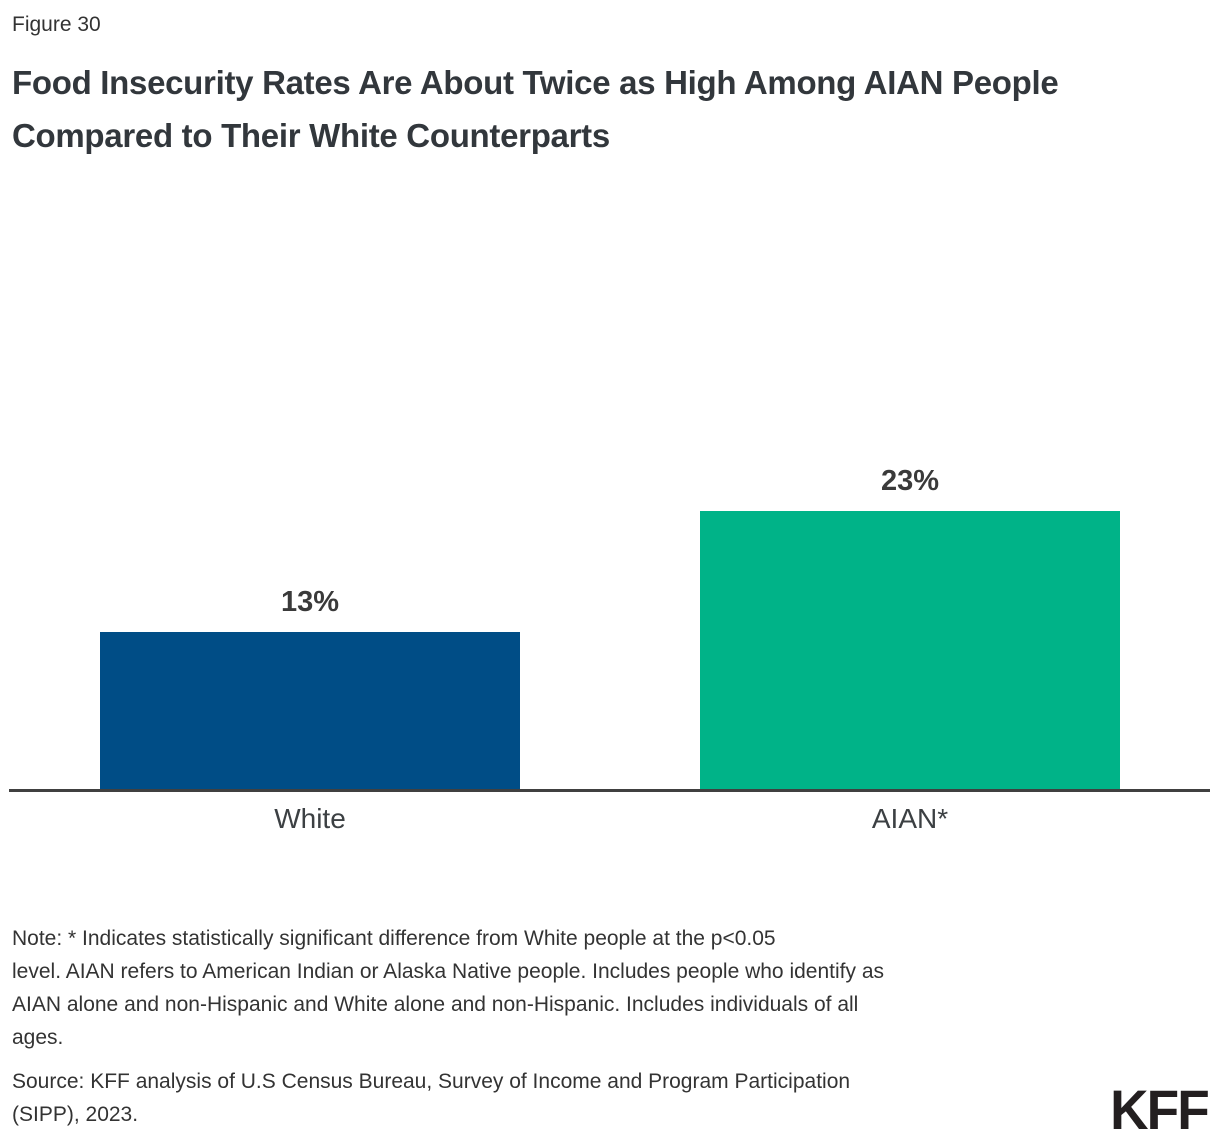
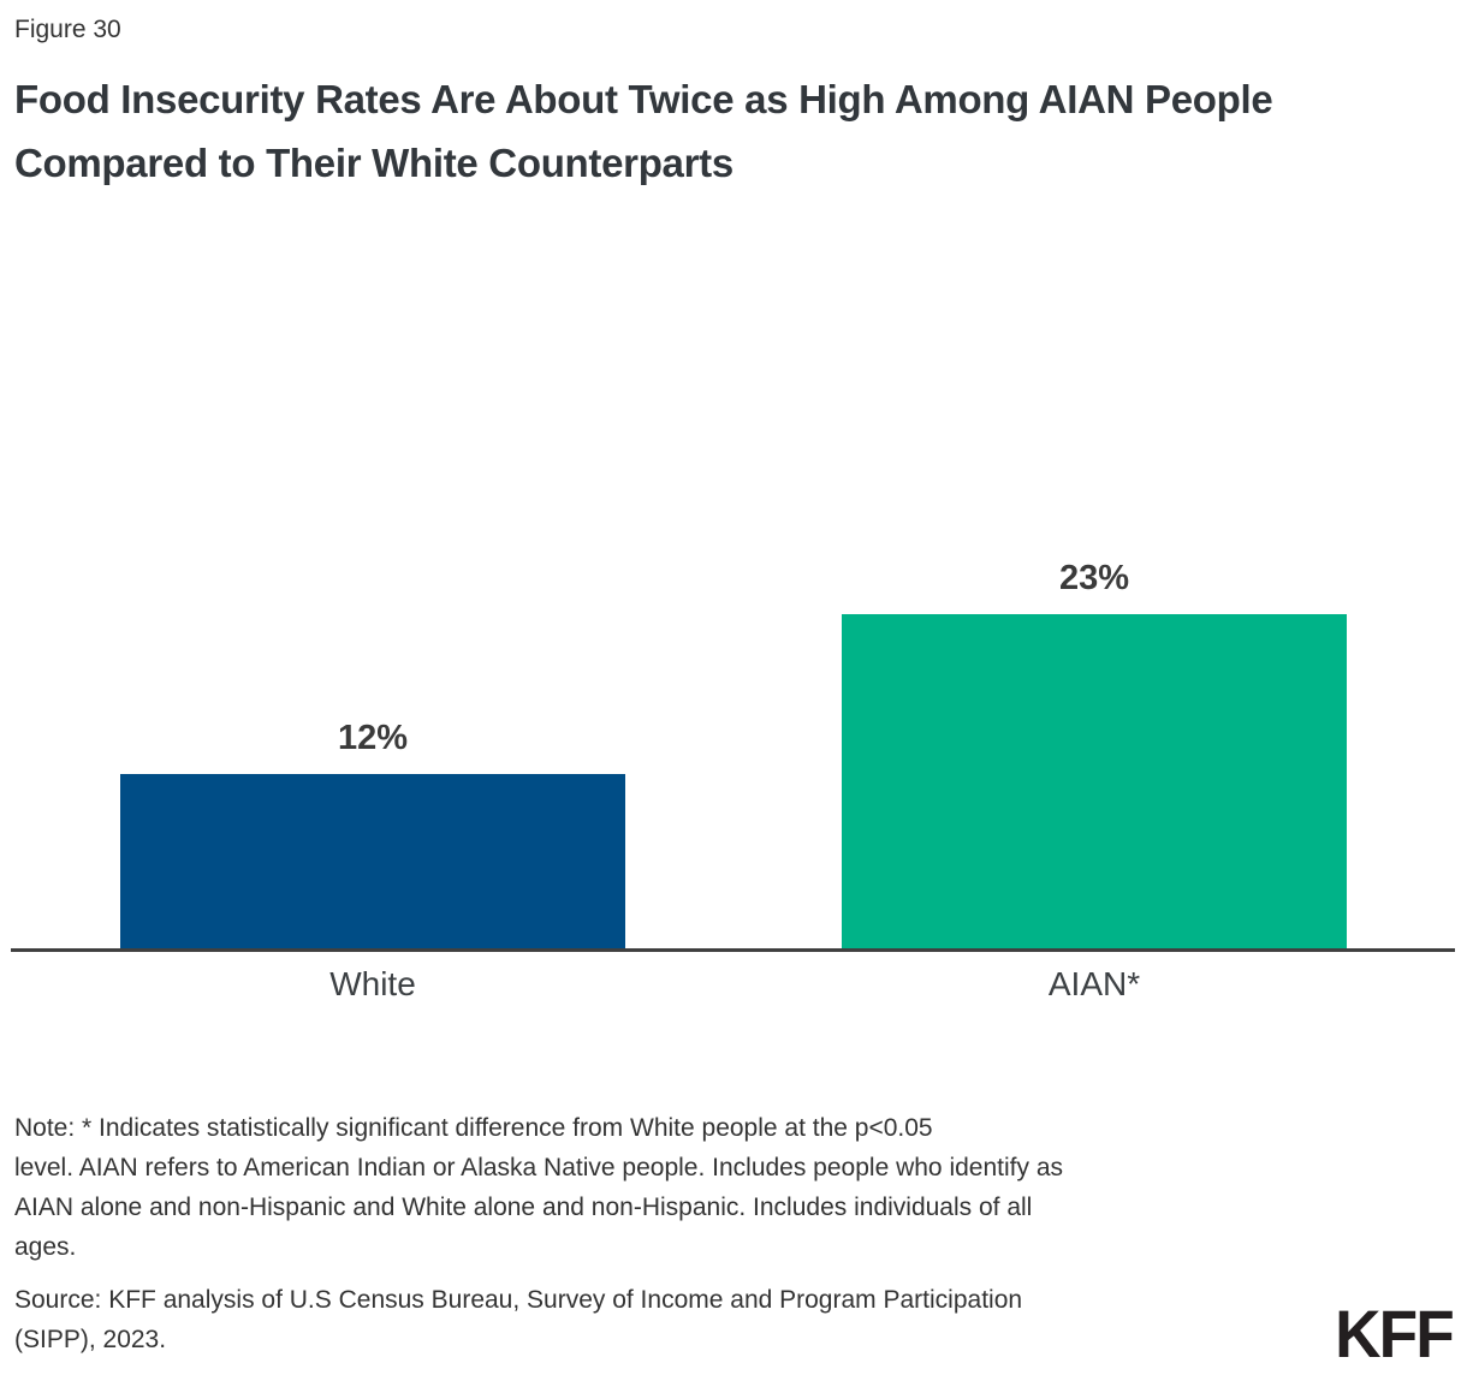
White: 13% -> 12%
